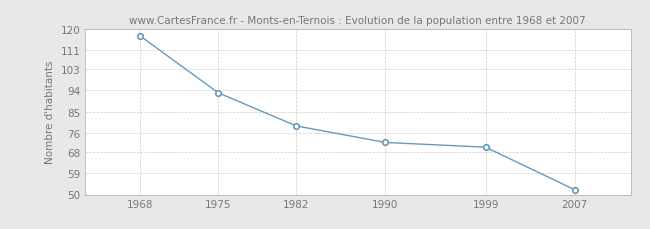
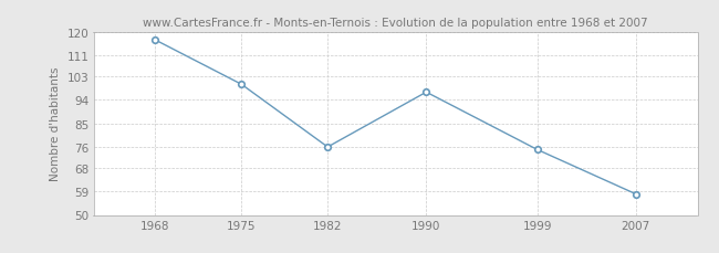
1975: 93 -> 100
1982: 79 -> 76
1990: 72 -> 97
1999: 70 -> 75
2007: 52 -> 58
